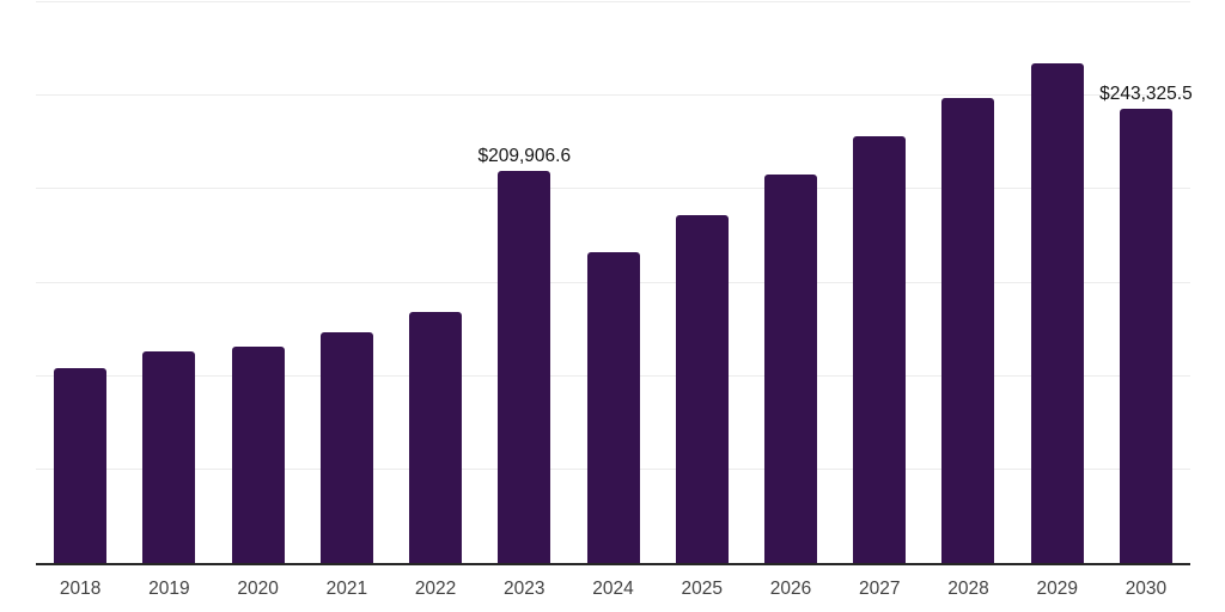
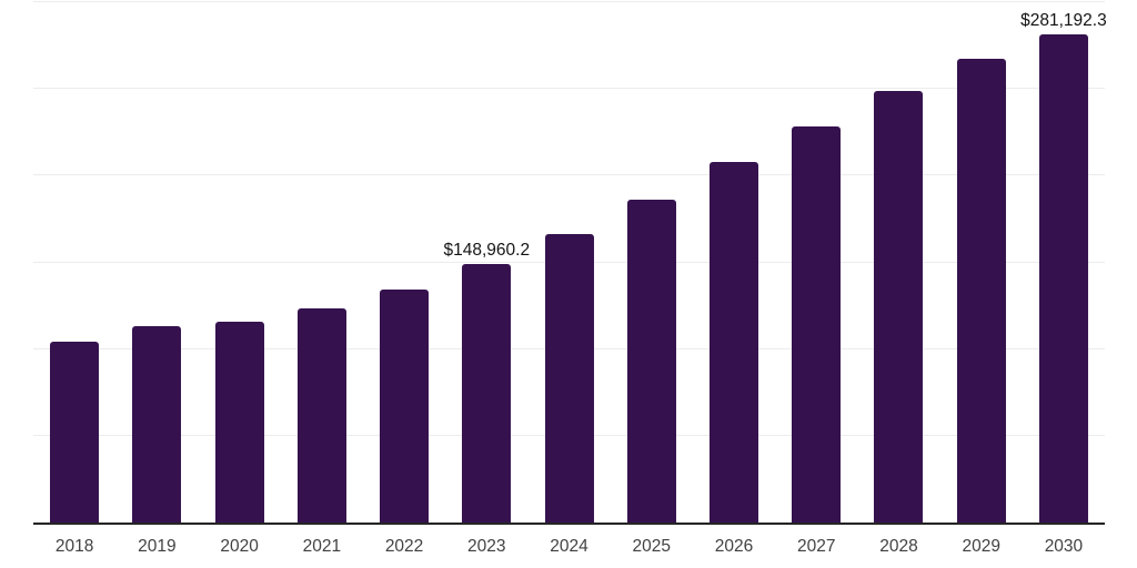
2023: $209,906.6 -> $148,960.2
2030: $243,325.5 -> $281,192.3
